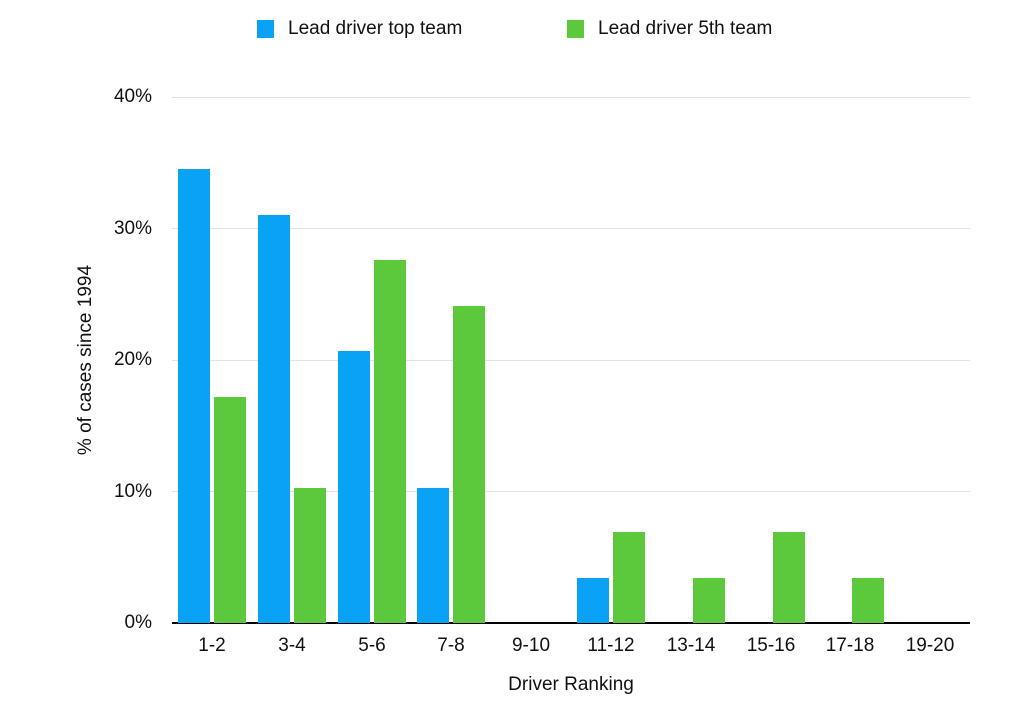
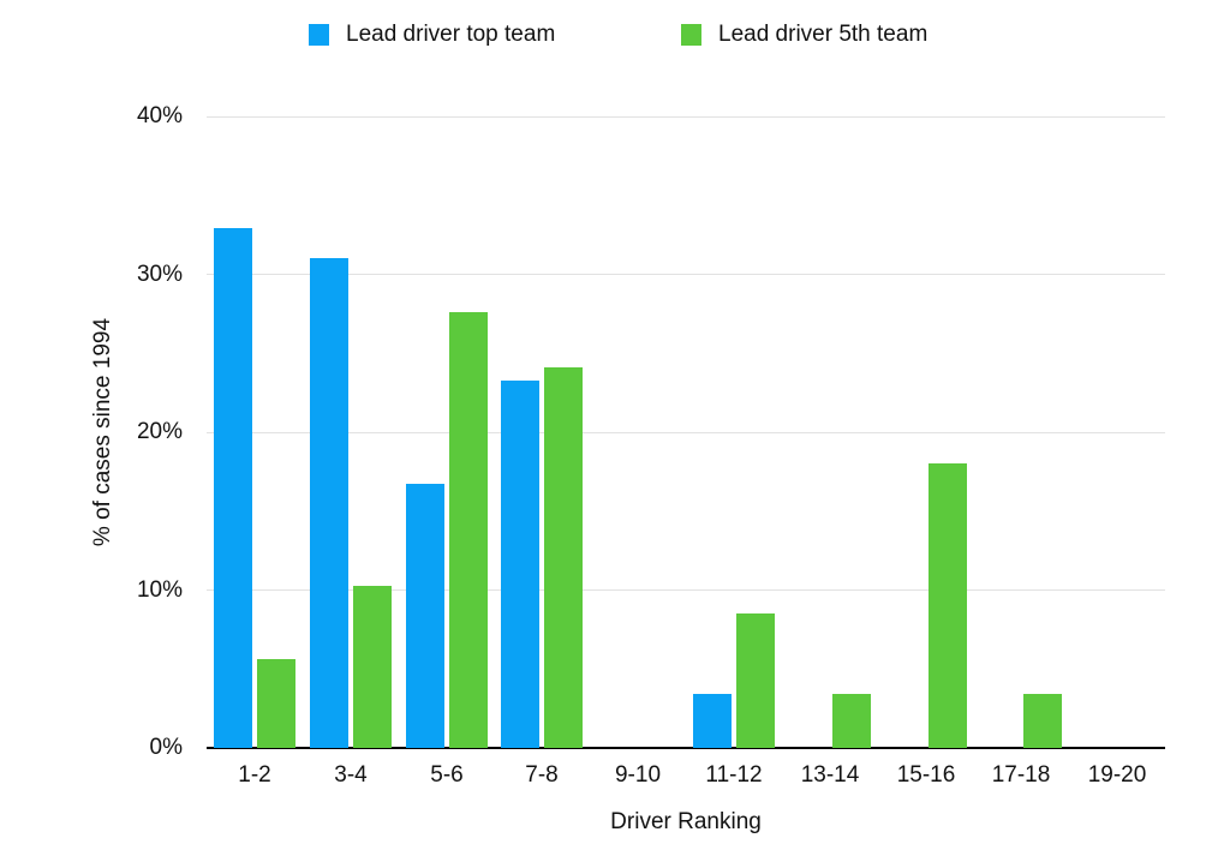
Lead driver top team/1-2: 34.5% -> 32.9%
Lead driver 5th team/1-2: 17.2% -> 5.6%
Lead driver top team/5-6: 20.7% -> 16.7%
Lead driver top team/7-8: 10.3% -> 23.3%
Lead driver 5th team/11-12: 6.9% -> 8.5%
Lead driver 5th team/15-16: 6.9% -> 18.0%
